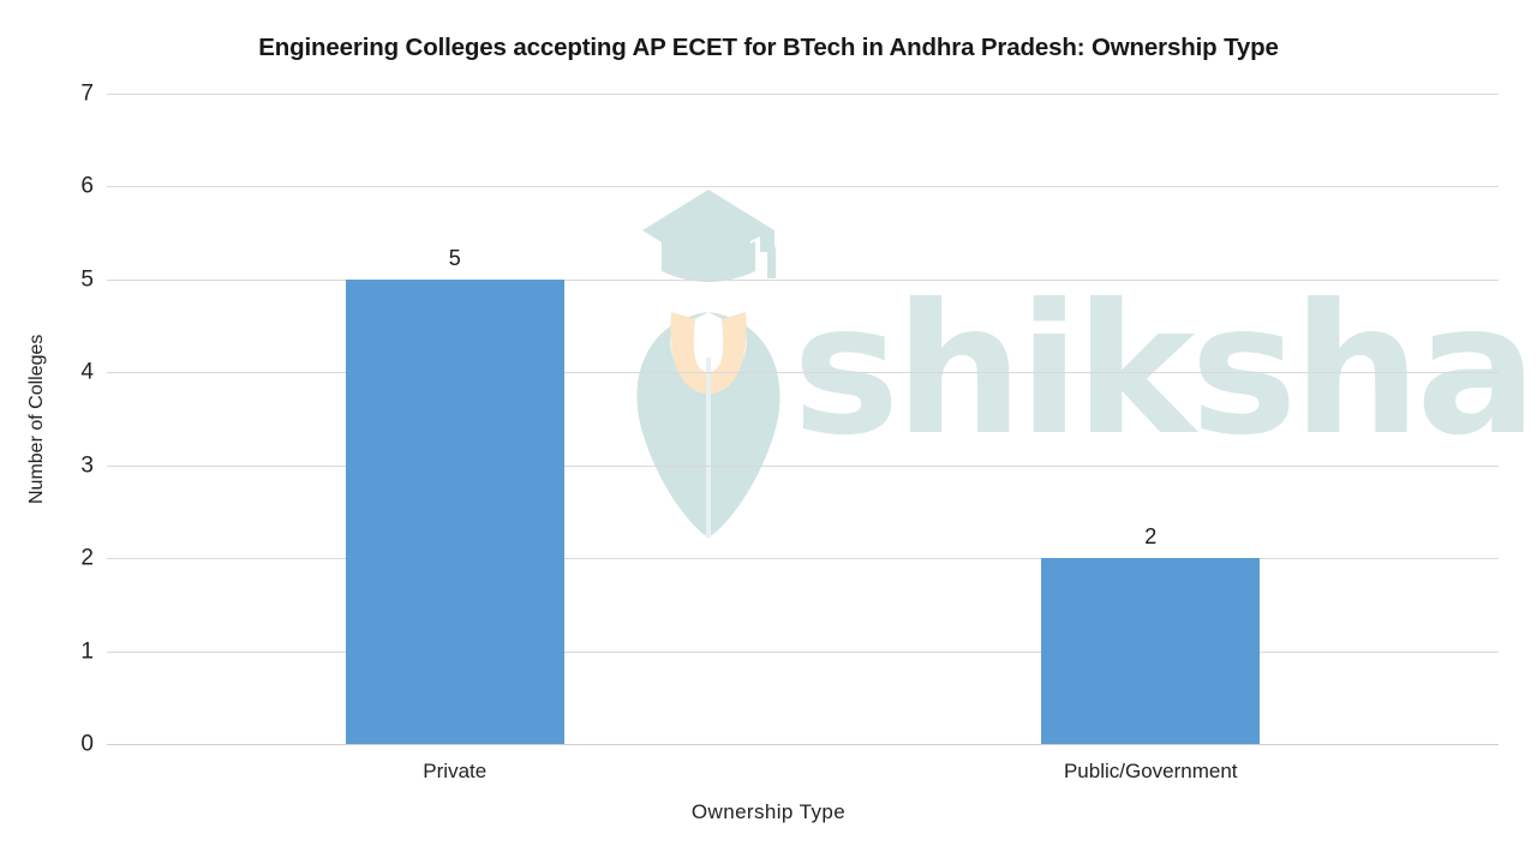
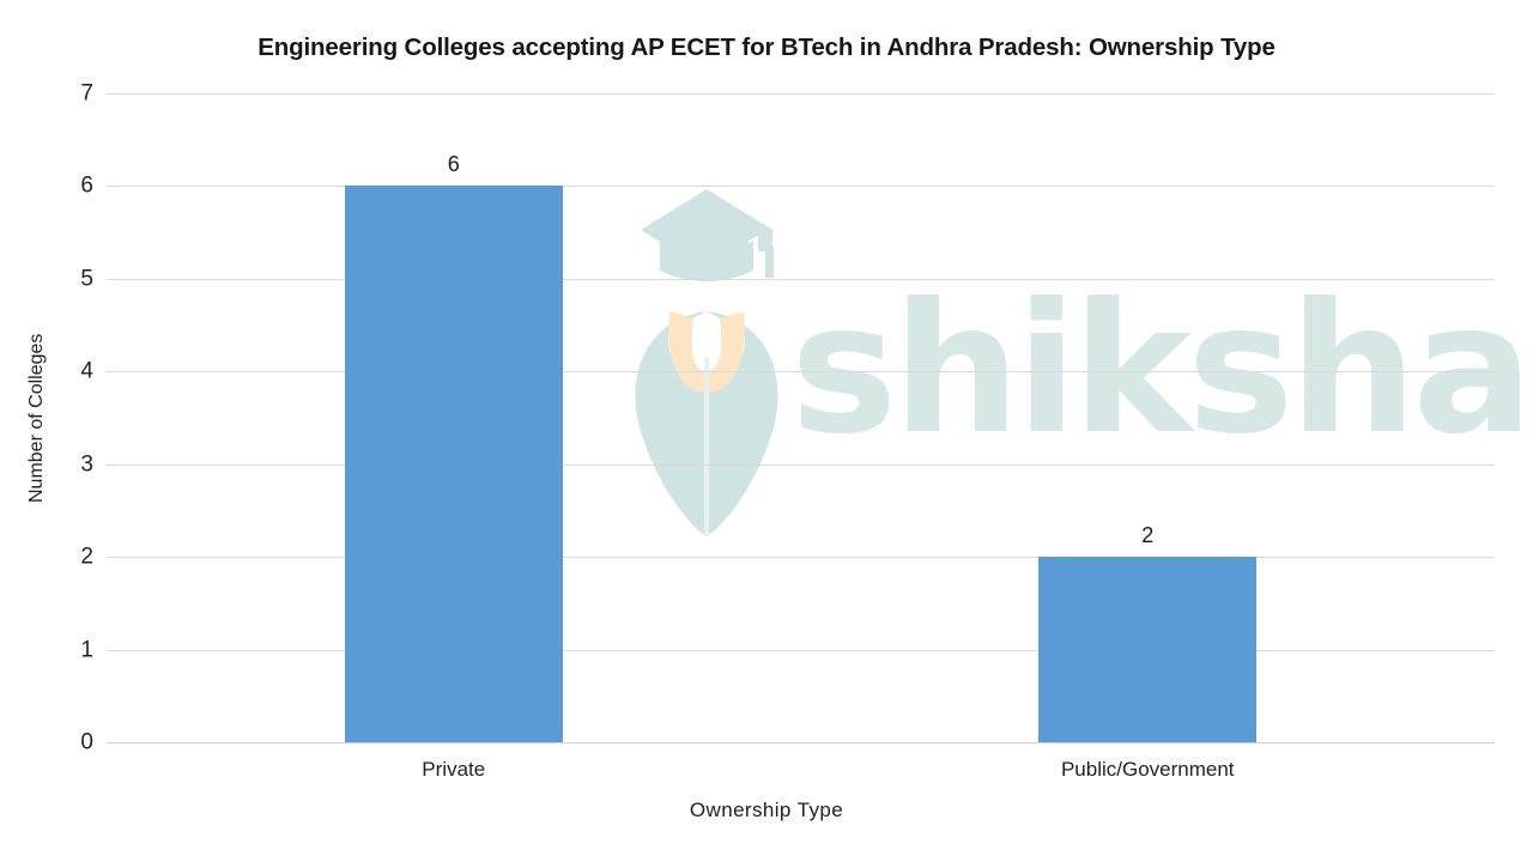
Private: 5 -> 6
